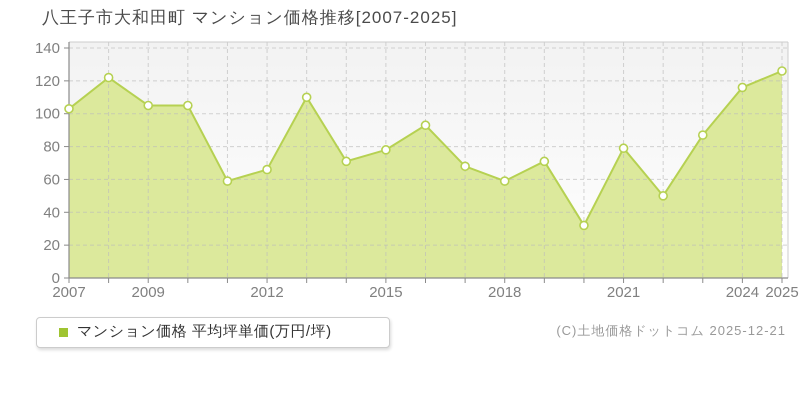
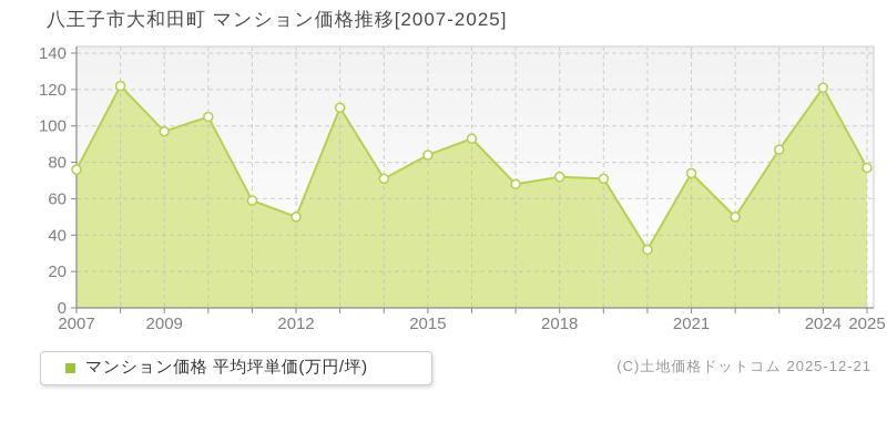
2007: 103 -> 76
2009: 105 -> 97
2012: 66 -> 50
2015: 78 -> 84
2018: 59 -> 72
2021: 79 -> 74
2024: 116 -> 121
2025: 126 -> 77
